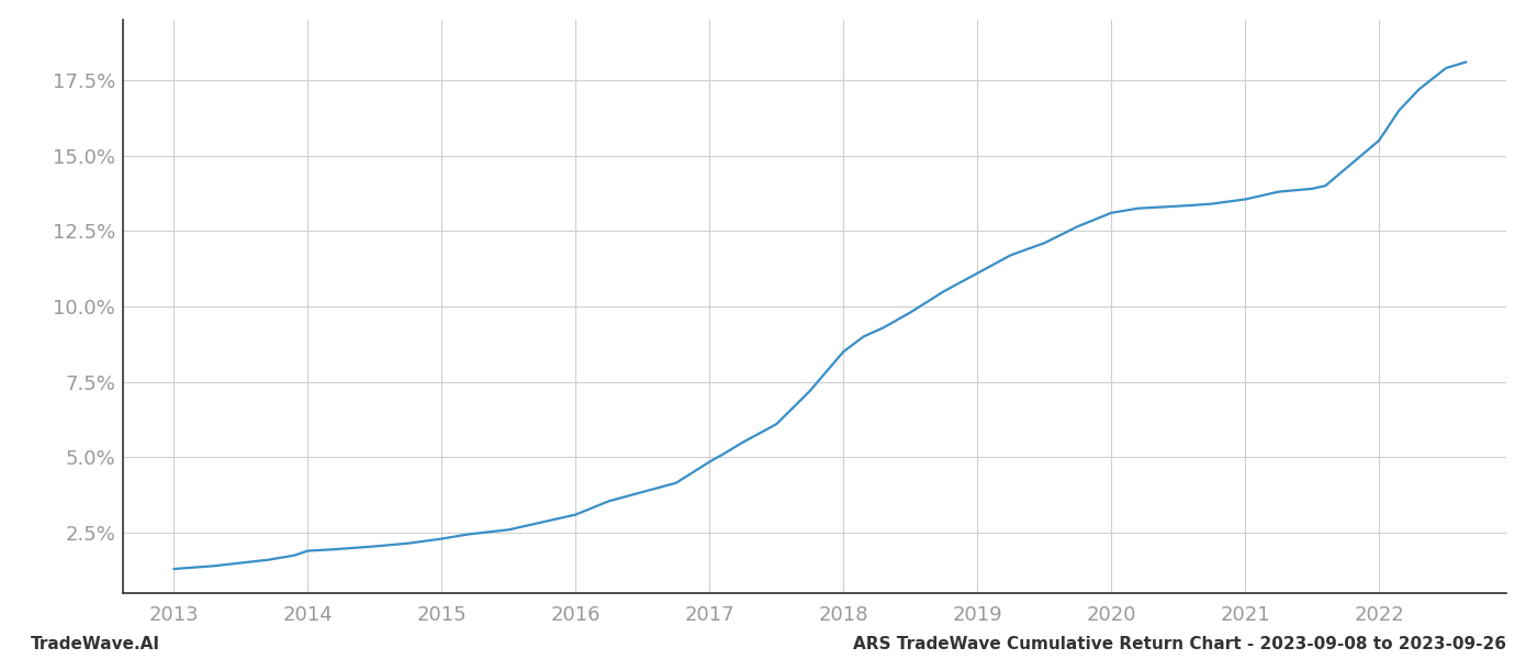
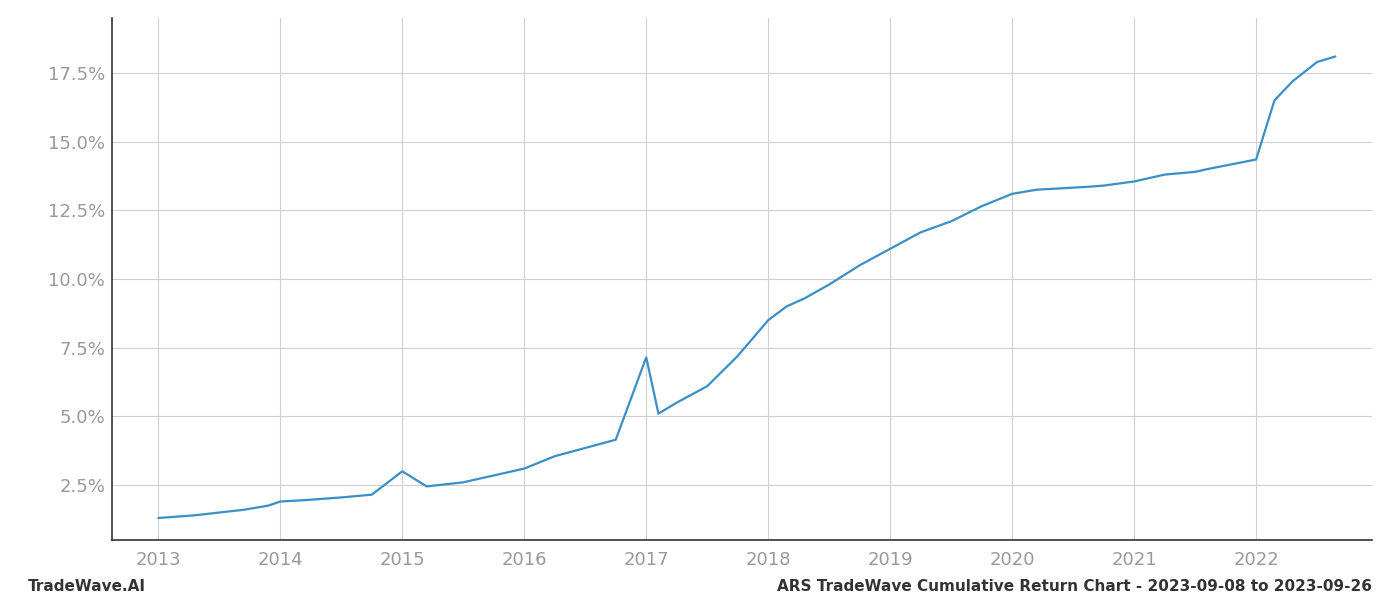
2015: 2.30% -> 3.00%
2017: 4.85% -> 7.15%
2022: 15.50% -> 14.35%
